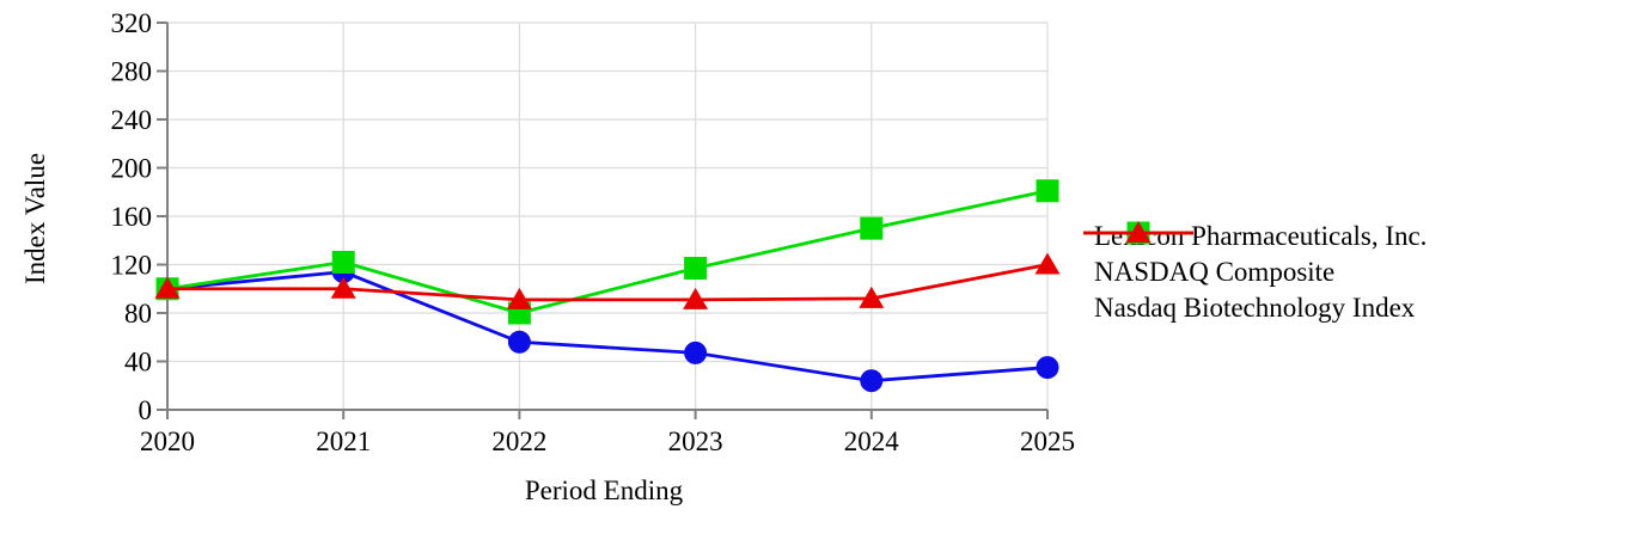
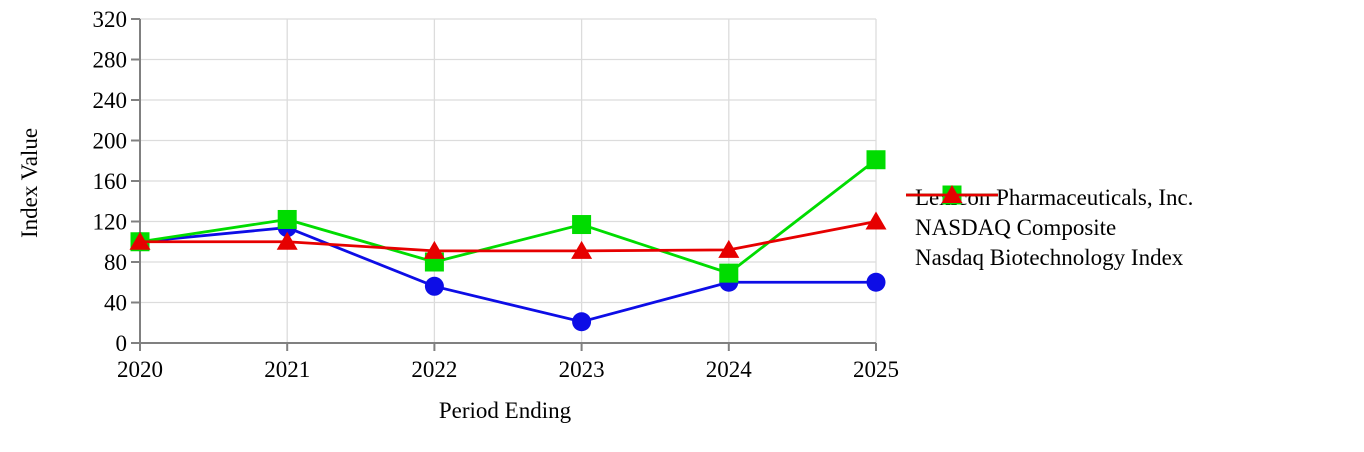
Lexicon Pharmaceuticals, Inc./2023: 47 -> 21
Lexicon Pharmaceuticals, Inc./2024: 24 -> 60
NASDAQ Composite/2024: 150 -> 69
Lexicon Pharmaceuticals, Inc./2025: 35 -> 60
